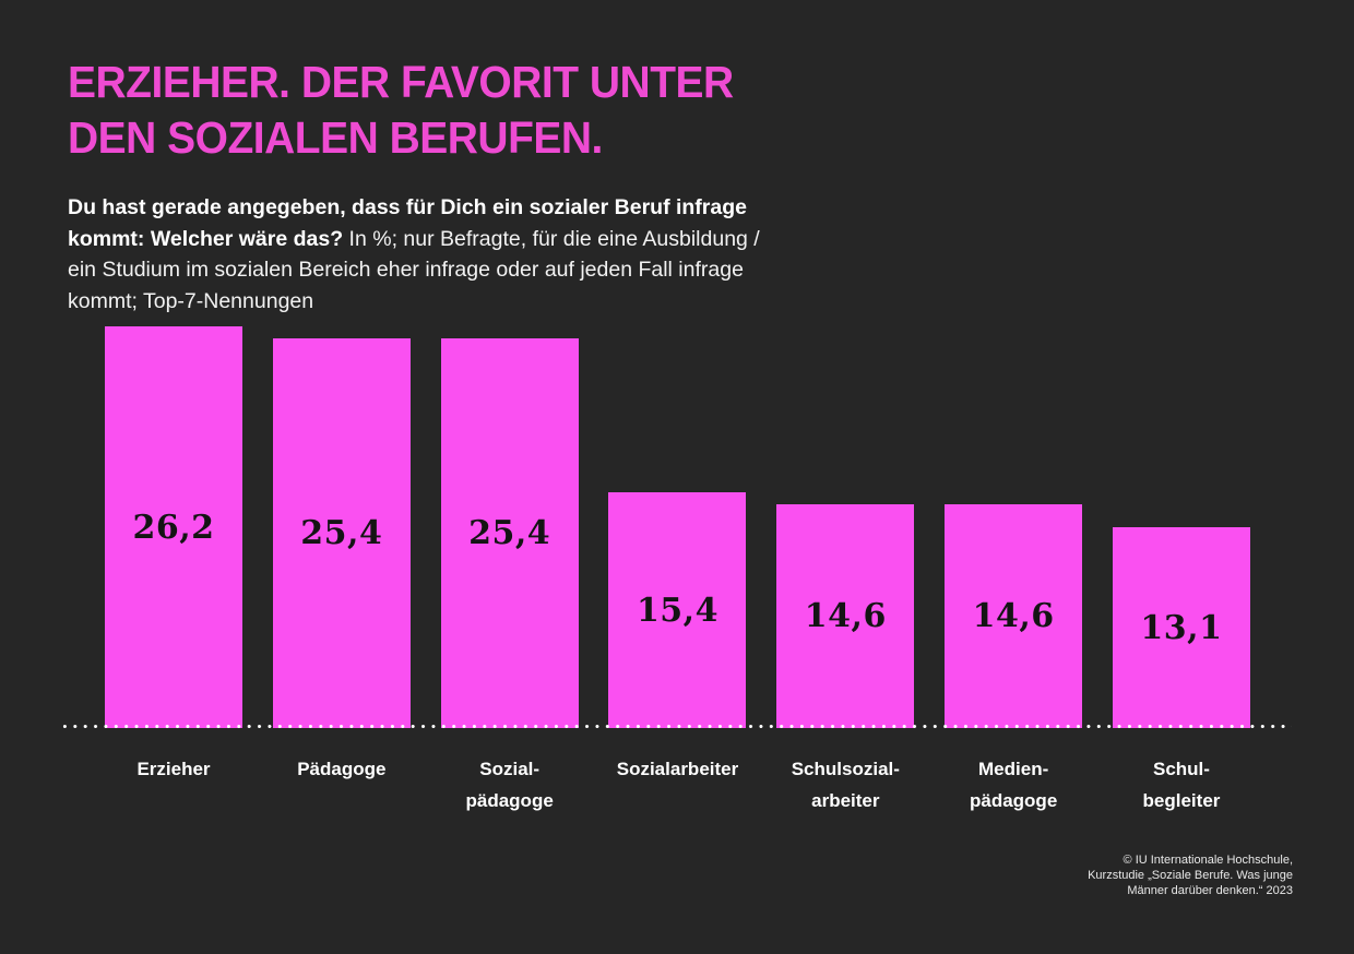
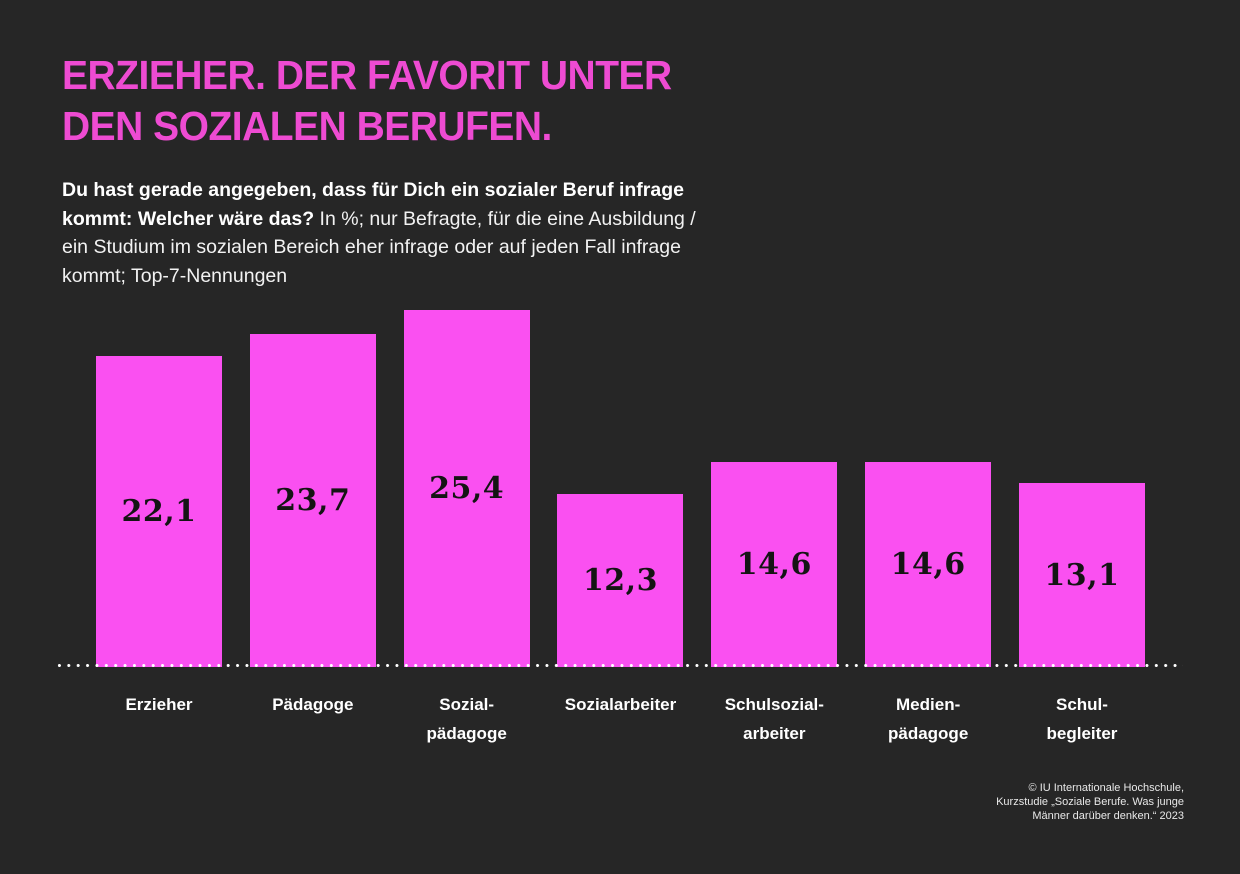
Erzieher: 26,2 -> 22,1
Pädagoge: 25,4 -> 23,7
Sozialarbeiter: 15,4 -> 12,3
